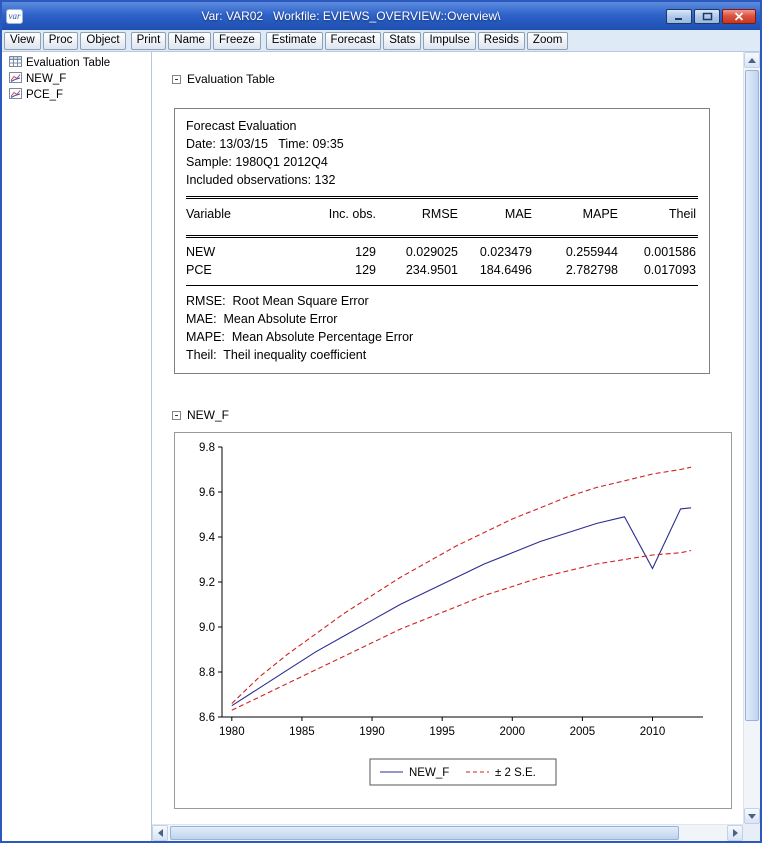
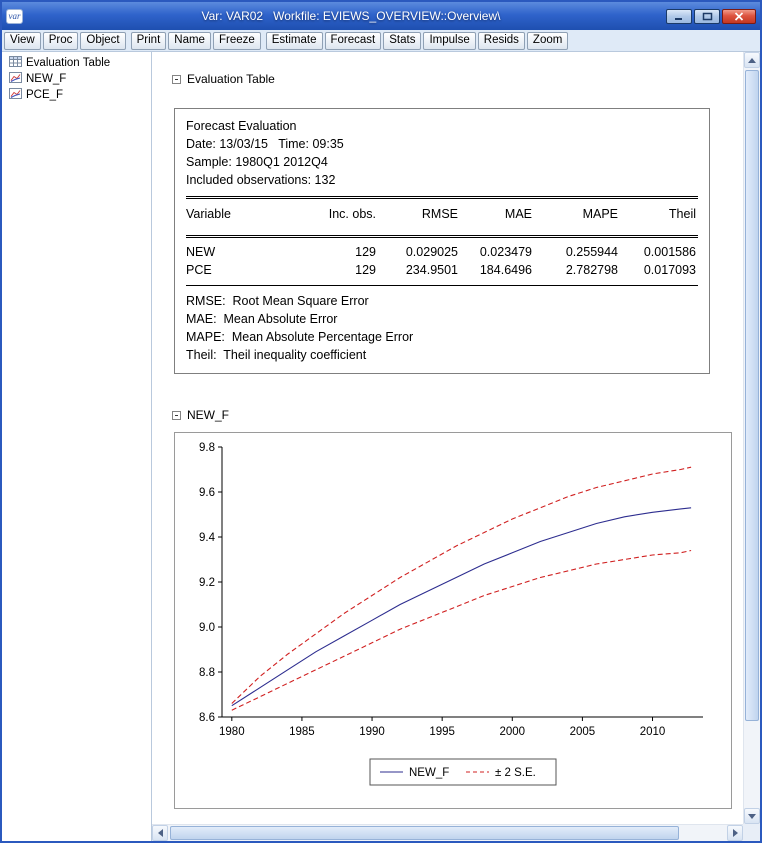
NEW_F/2010: 9.26 -> 9.51
